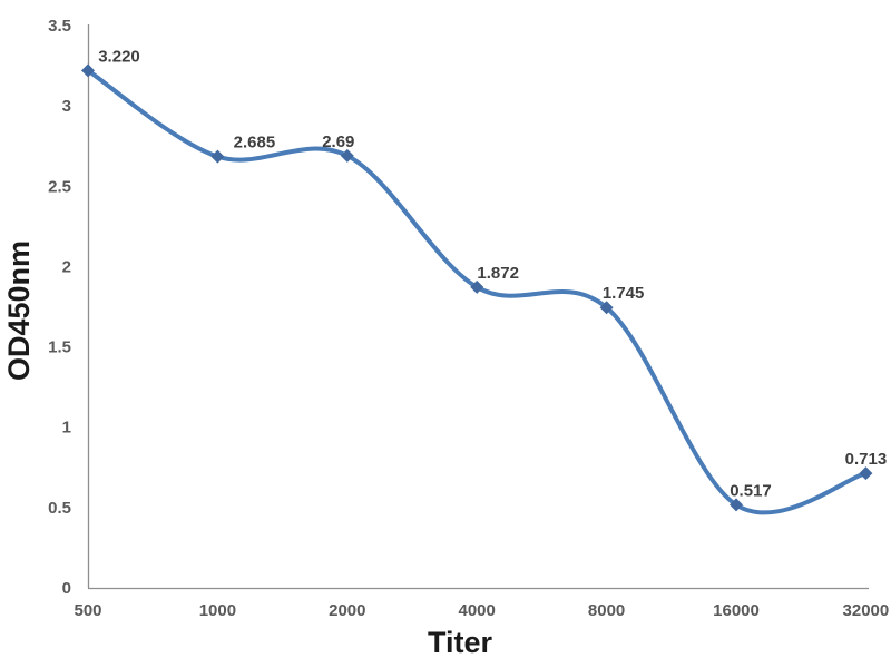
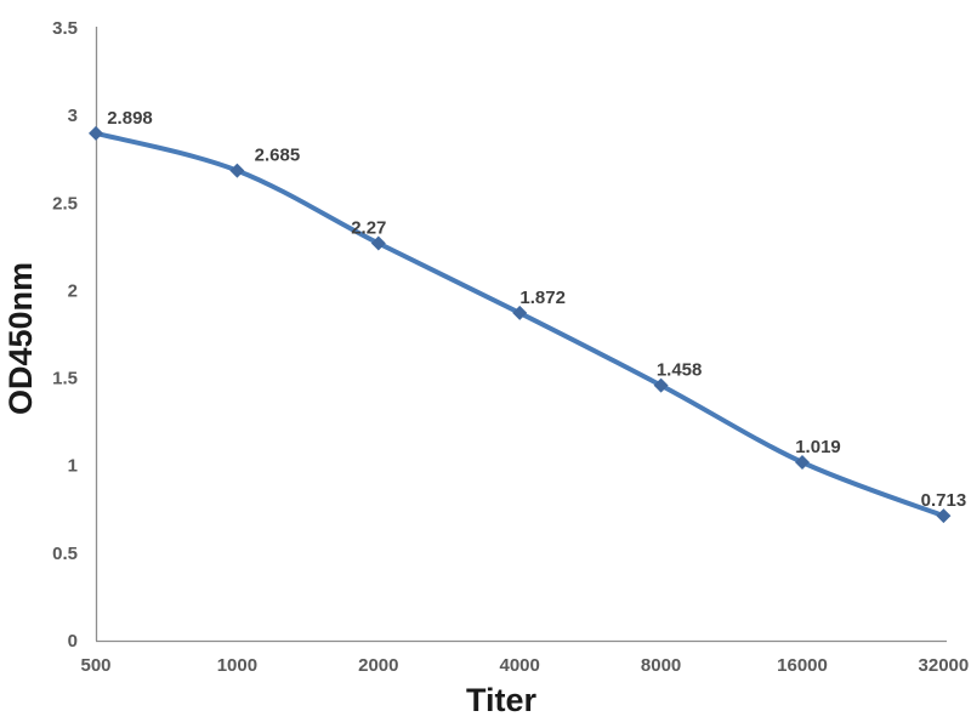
500: 3.220 -> 2.898
2000: 2.69 -> 2.27
8000: 1.745 -> 1.458
16000: 0.517 -> 1.019
